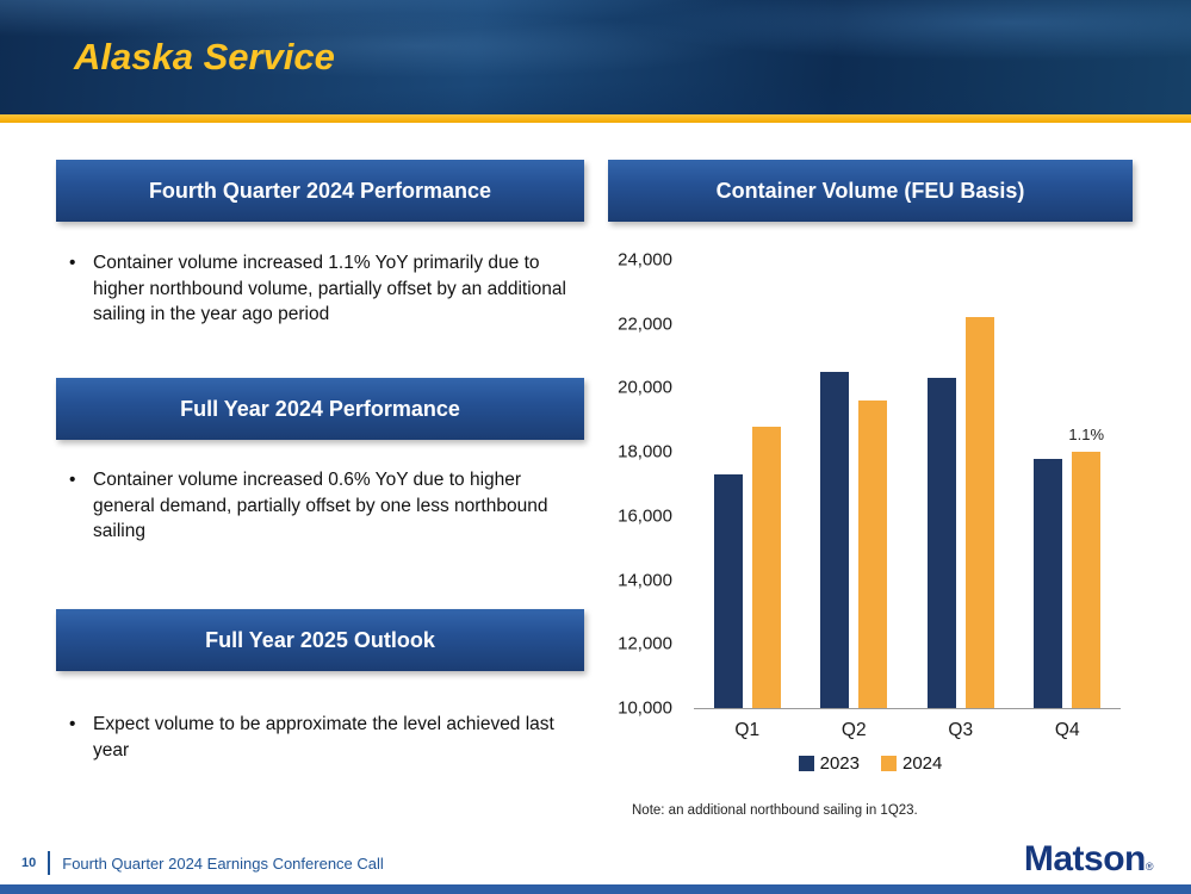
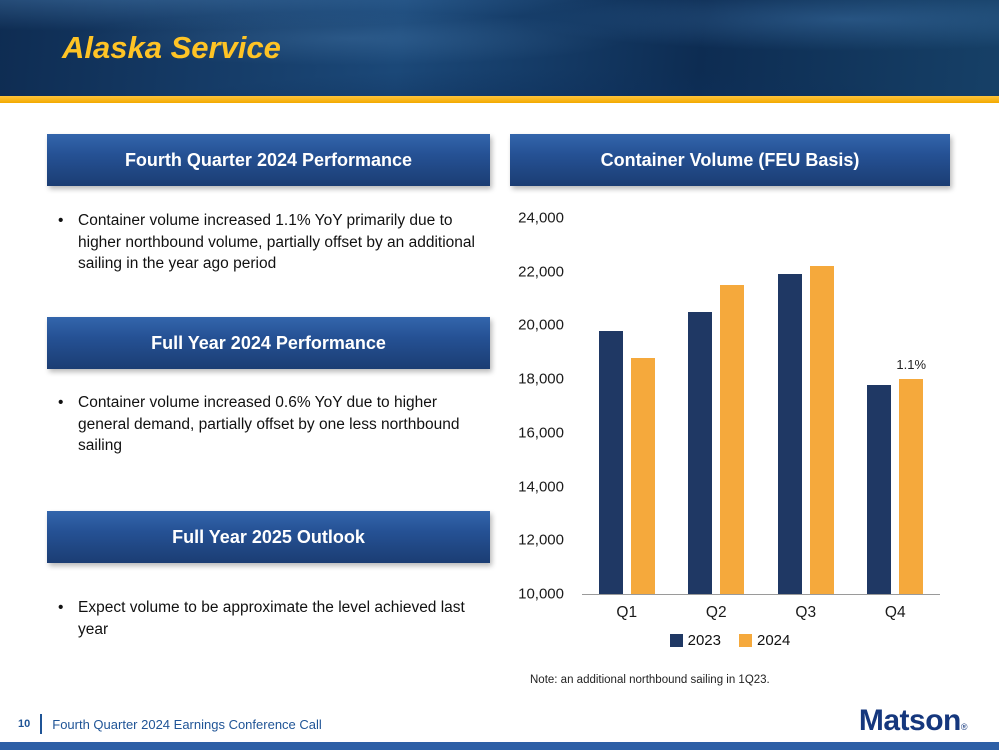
2023/Q1: 17300 -> 19800
2024/Q2: 19600 -> 21500
2023/Q3: 20300 -> 21900
